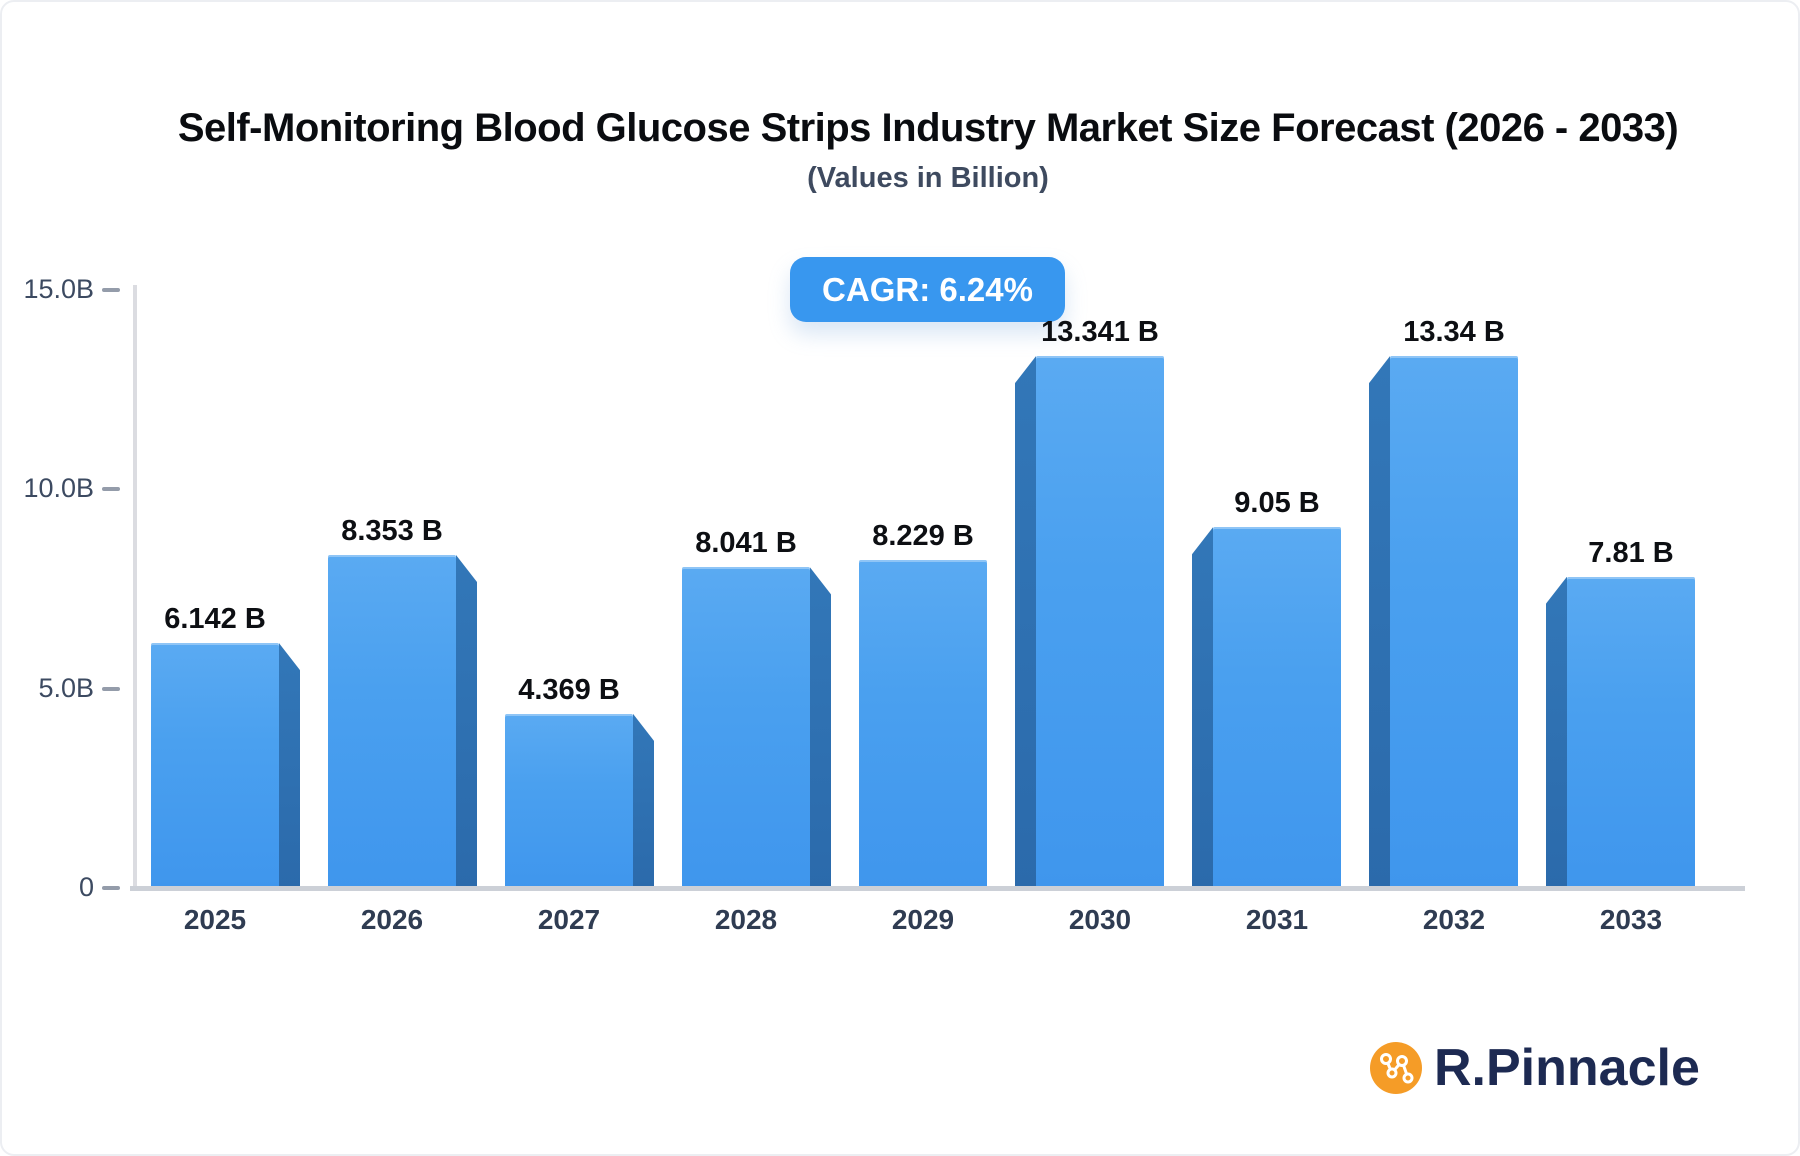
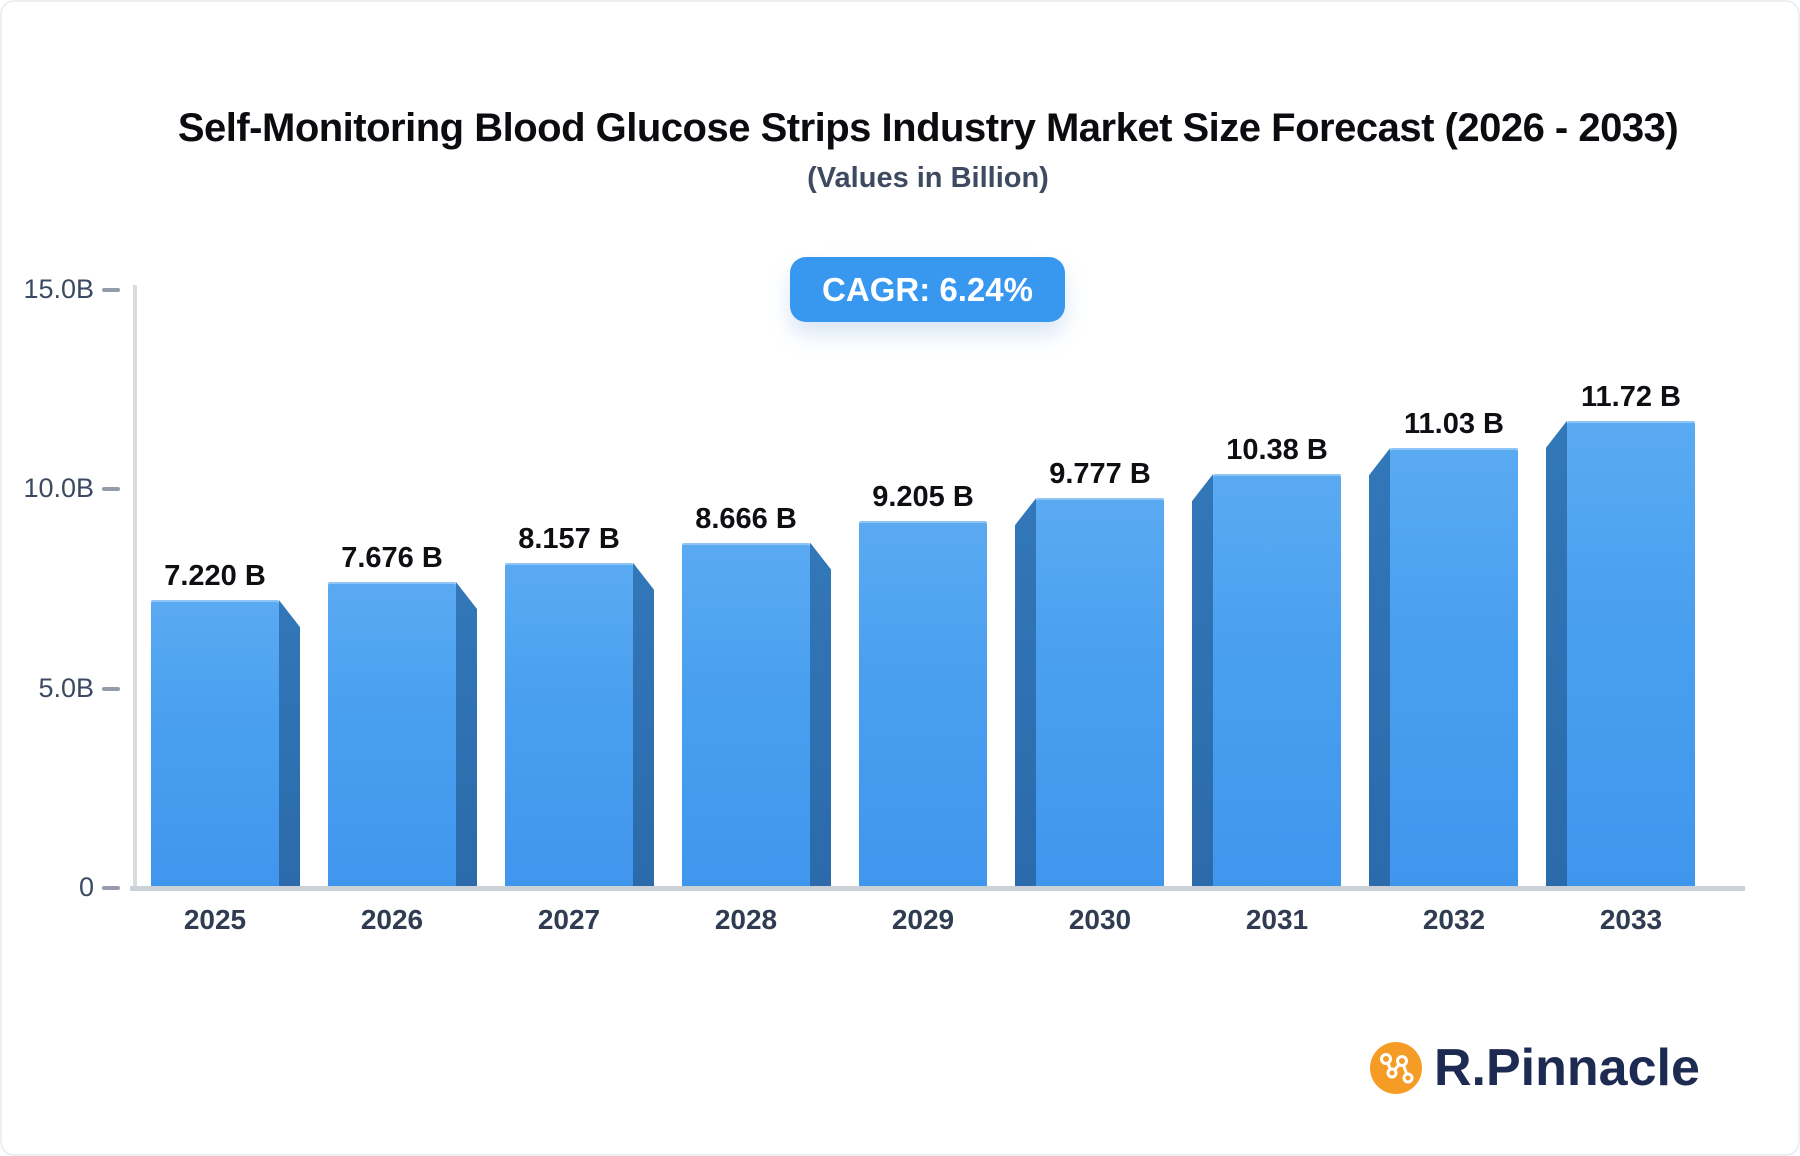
2025: 6.142 -> 7.220
2026: 8.353 -> 7.676
2027: 4.369 -> 8.157
2028: 8.041 -> 8.666
2029: 8.229 -> 9.205
2030: 13.341 -> 9.777
2031: 9.05 -> 10.38
2032: 13.34 -> 11.03
2033: 7.81 -> 11.72
